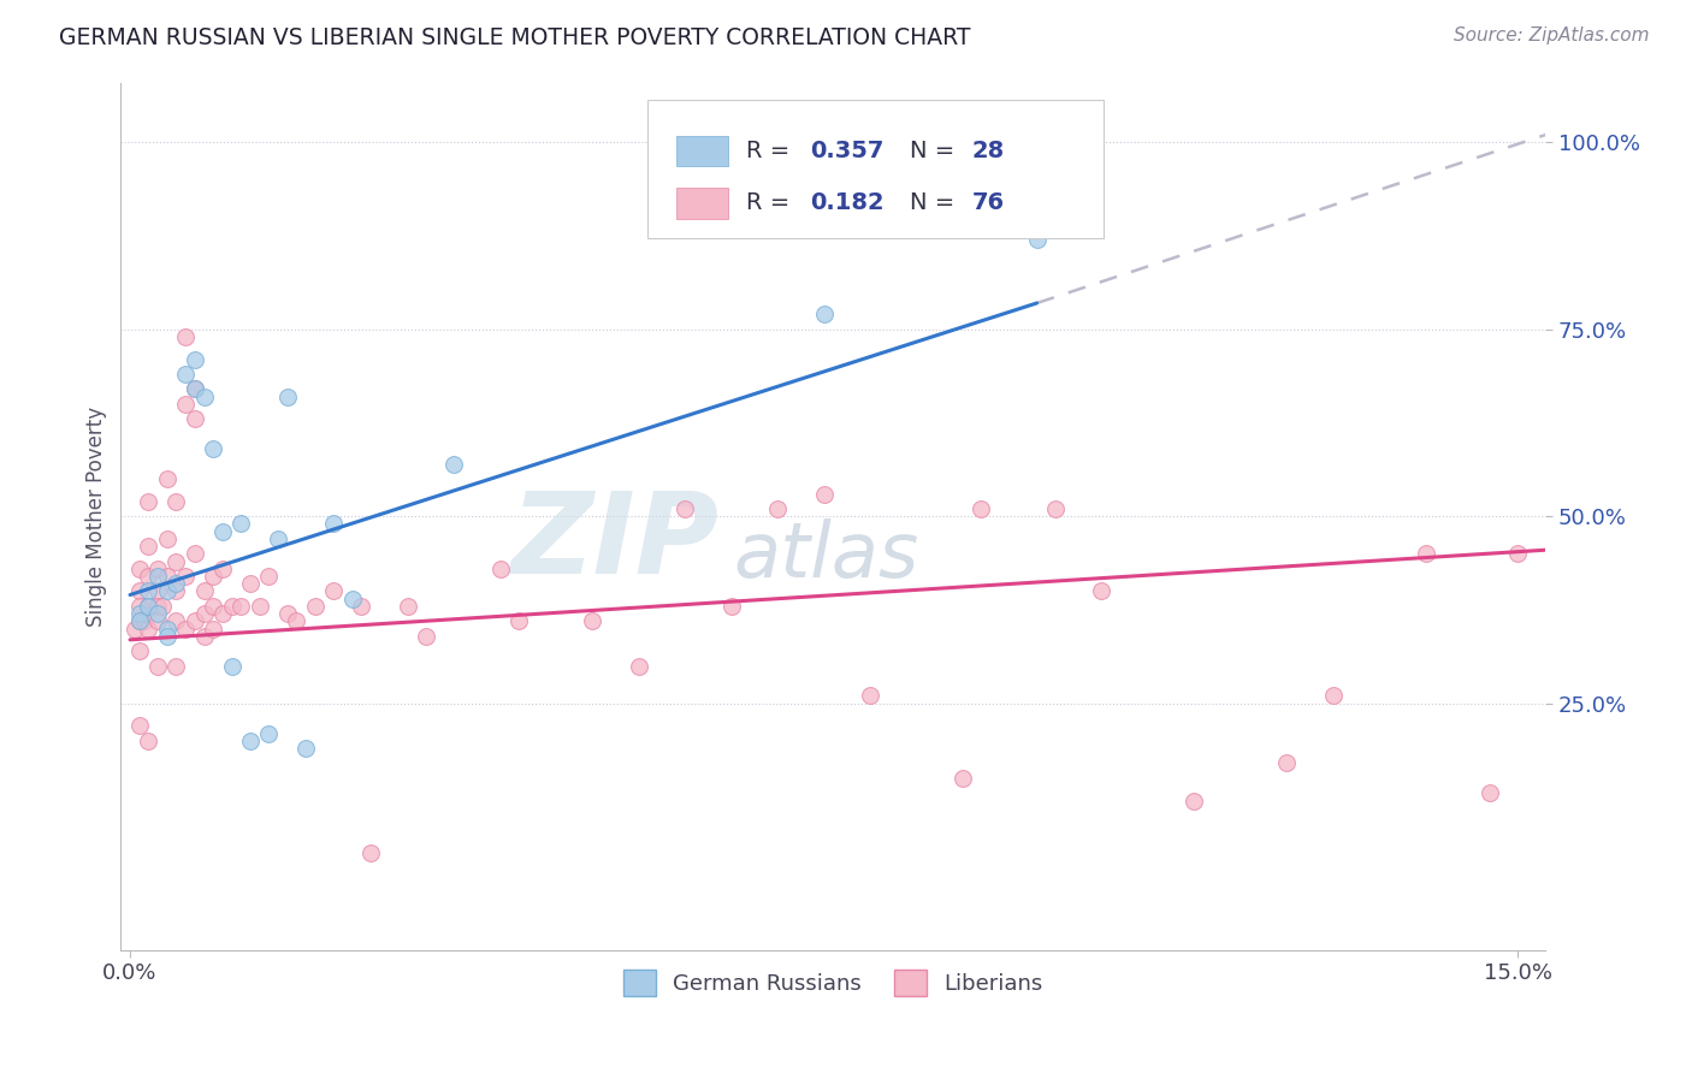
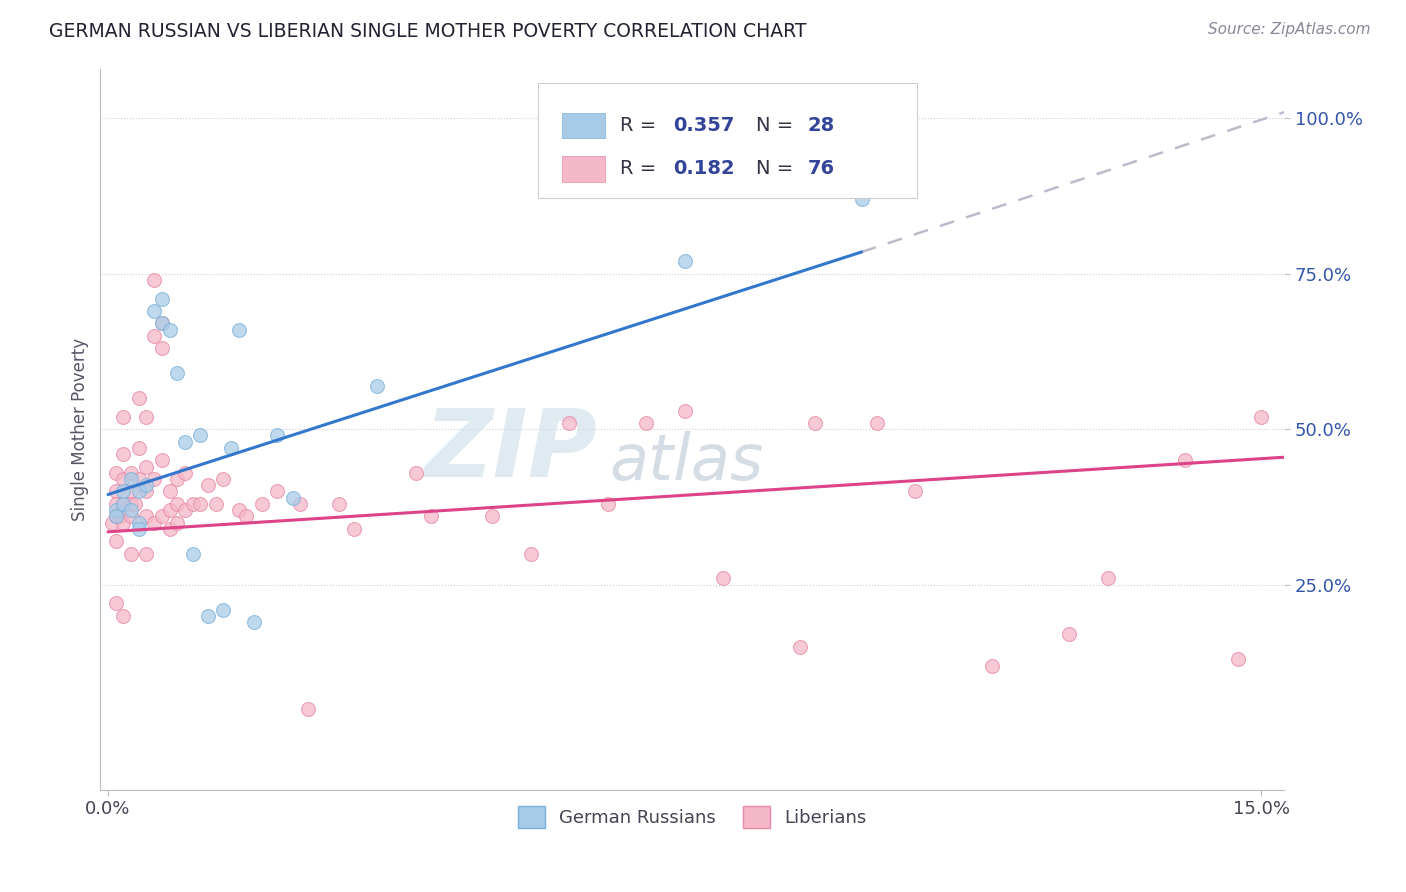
Liberians/15.0%: 45% -> 52%
